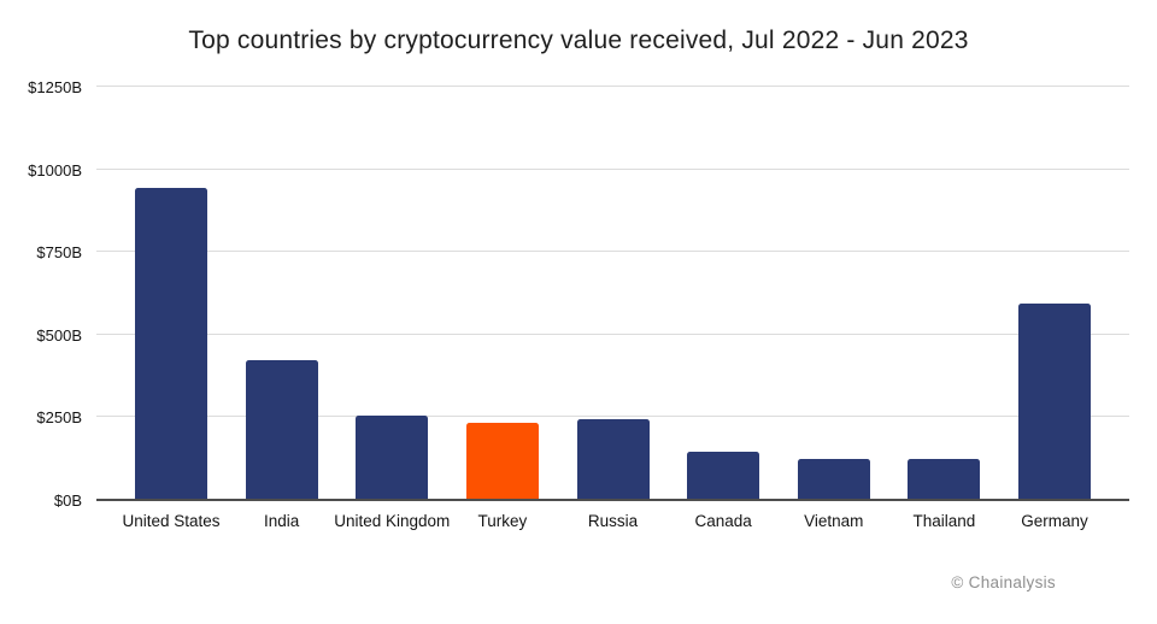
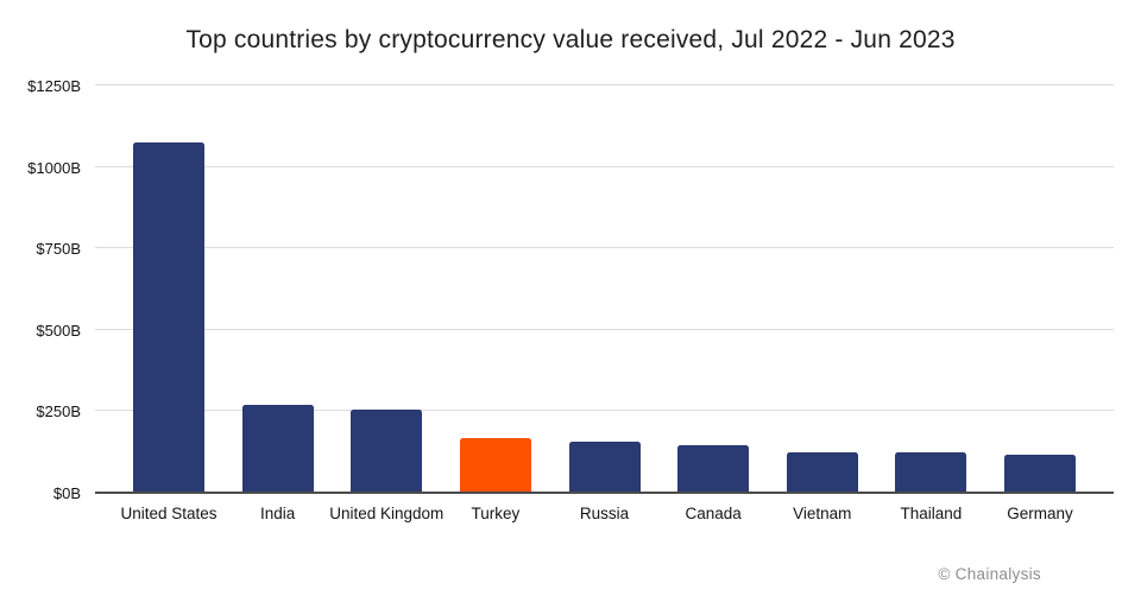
United States: $940B -> $1070B
India: $420B -> $270B
Turkey: $230B -> $160B
Russia: $240B -> $160B
Germany: $590B -> $110B
